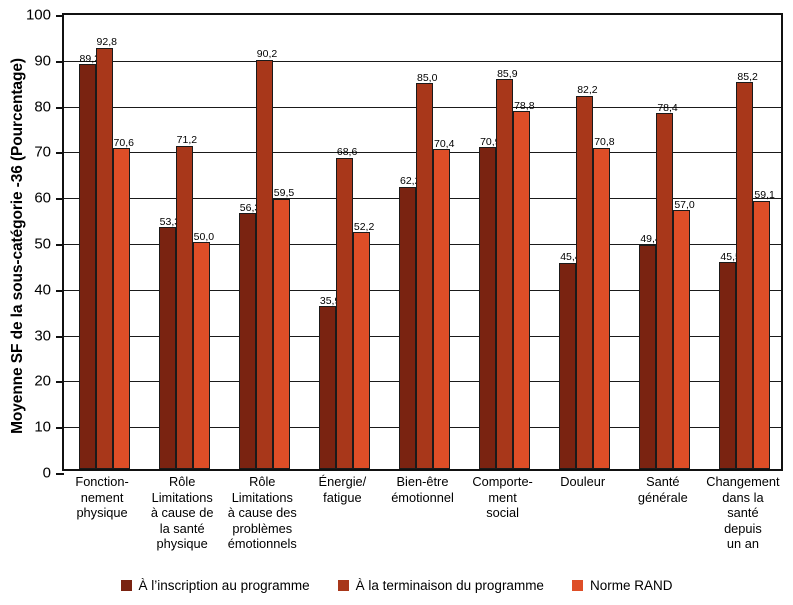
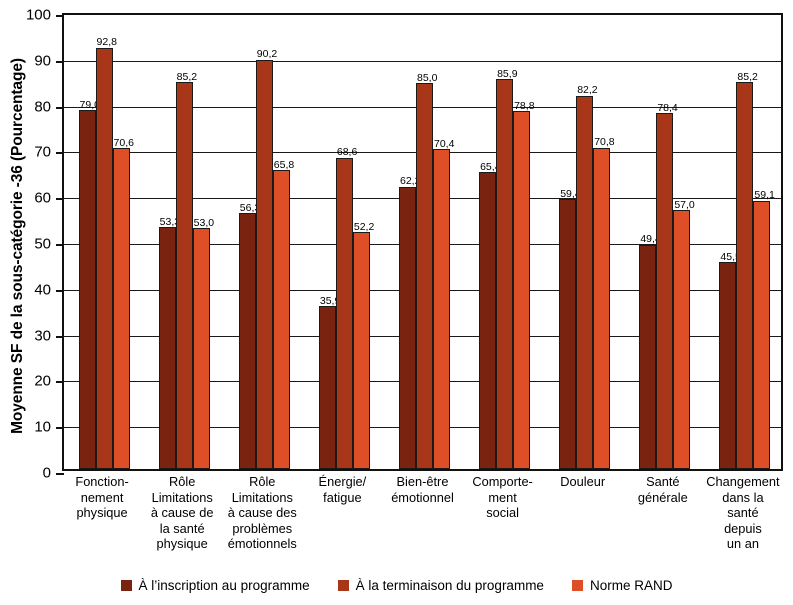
À l’inscription au programme/Fonction- nement physique: 89,2 -> 79,0
À la terminaison du programme/Rôle Limitations à cause de la santé physique: 71,2 -> 85,2
Norme RAND/Rôle Limitations à cause de la santé physique: 50,0 -> 53,0
Norme RAND/Rôle Limitations à cause des problèmes émotionnels: 59,5 -> 65,8
À l’inscription au programme/Comporte- ment social: 70,9 -> 65,4
À l’inscription au programme/Douleur: 45,4 -> 59,4
